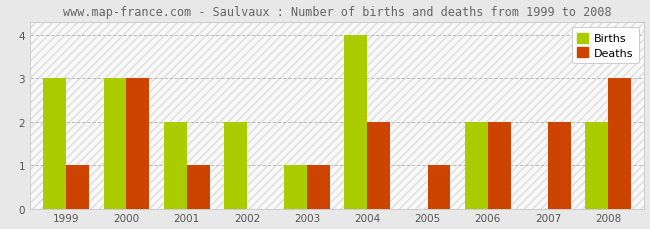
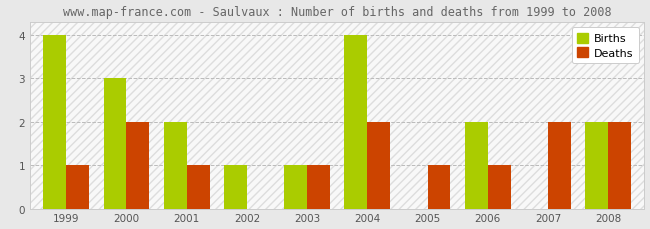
Births/1999: 3 -> 4
Deaths/2000: 3 -> 2
Births/2002: 2 -> 1
Deaths/2006: 2 -> 1
Deaths/2008: 3 -> 2
